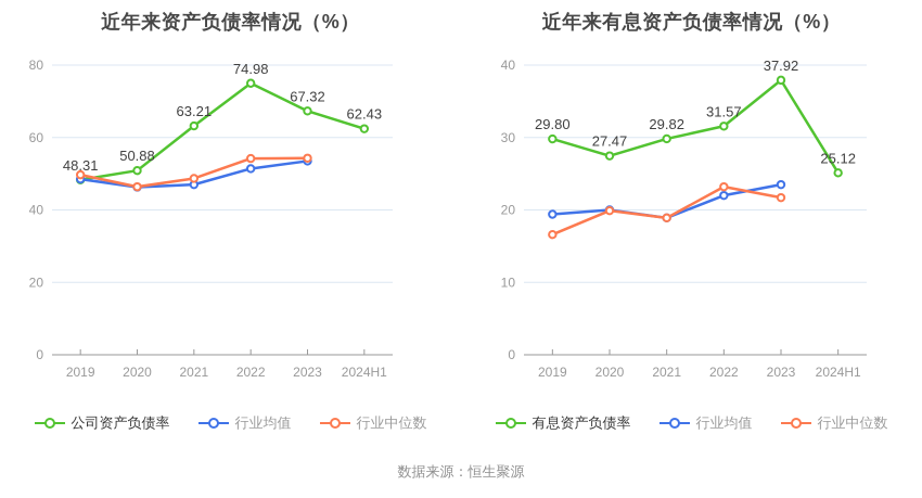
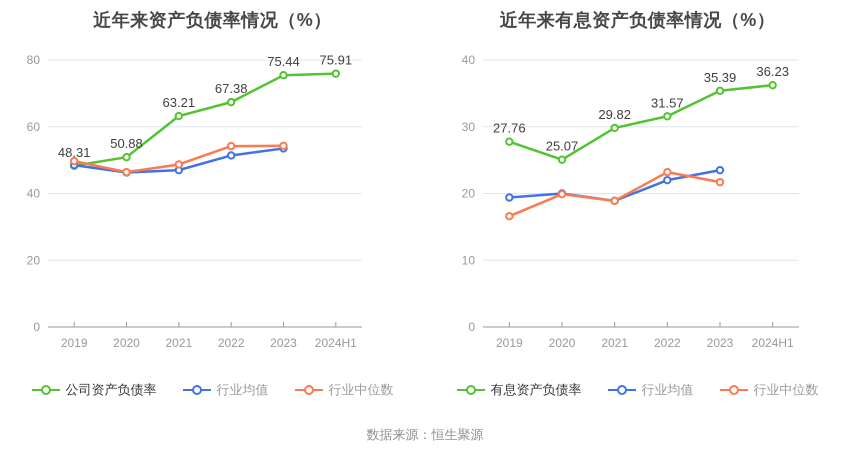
近年来资产负债率情况（%）/公司资产负债率/2022: 74.98 -> 67.38
近年来资产负债率情况（%）/公司资产负债率/2023: 67.32 -> 75.44
近年来资产负债率情况（%）/公司资产负债率/2024H1: 62.43 -> 75.91
近年来有息资产负债率情况（%）/有息资产负债率/2019: 29.80 -> 27.76
近年来有息资产负债率情况（%）/有息资产负债率/2020: 27.47 -> 25.07
近年来有息资产负债率情况（%）/有息资产负债率/2023: 37.92 -> 35.39
近年来有息资产负债率情况（%）/有息资产负债率/2024H1: 25.12 -> 36.23
